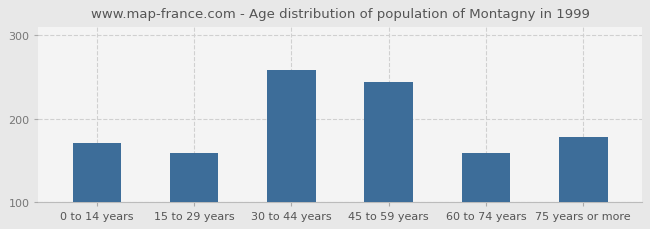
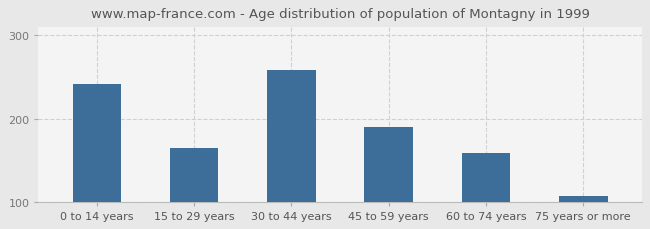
0 to 14 years: 170 -> 242
15 to 29 years: 158 -> 165
45 to 59 years: 244 -> 190
75 years or more: 178 -> 107
